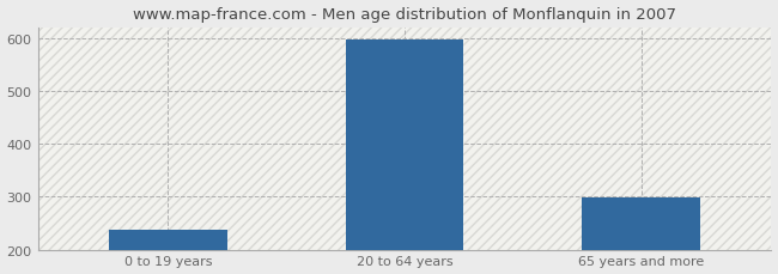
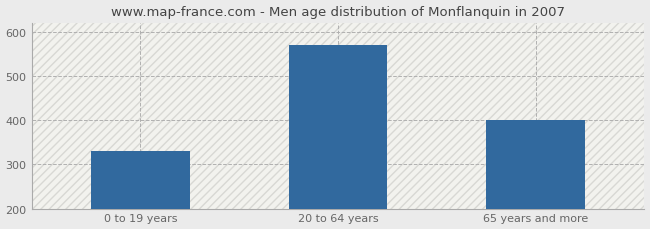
0 to 19 years: 238 -> 330
20 to 64 years: 597 -> 570
65 years and more: 298 -> 400
